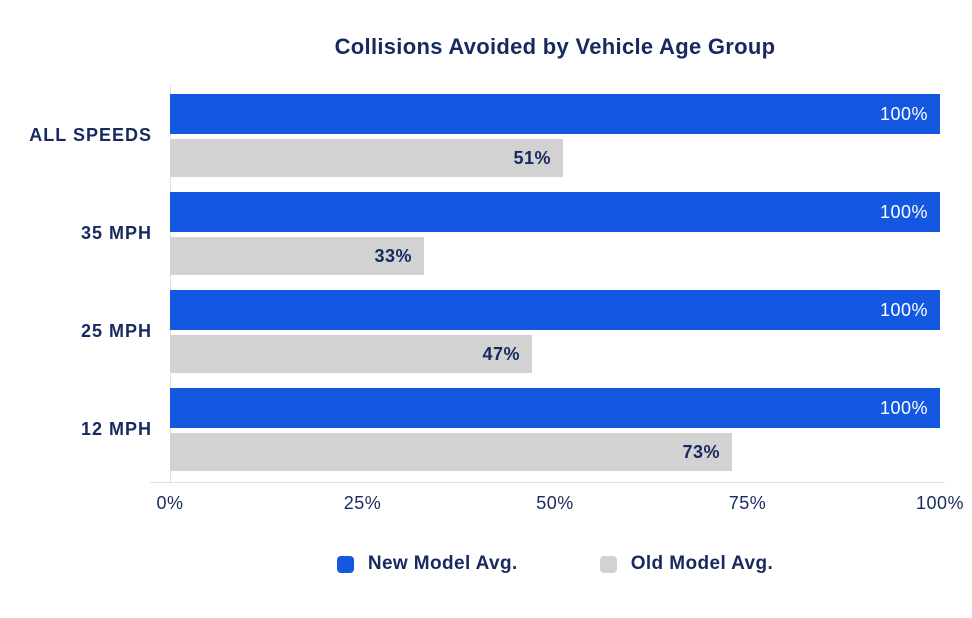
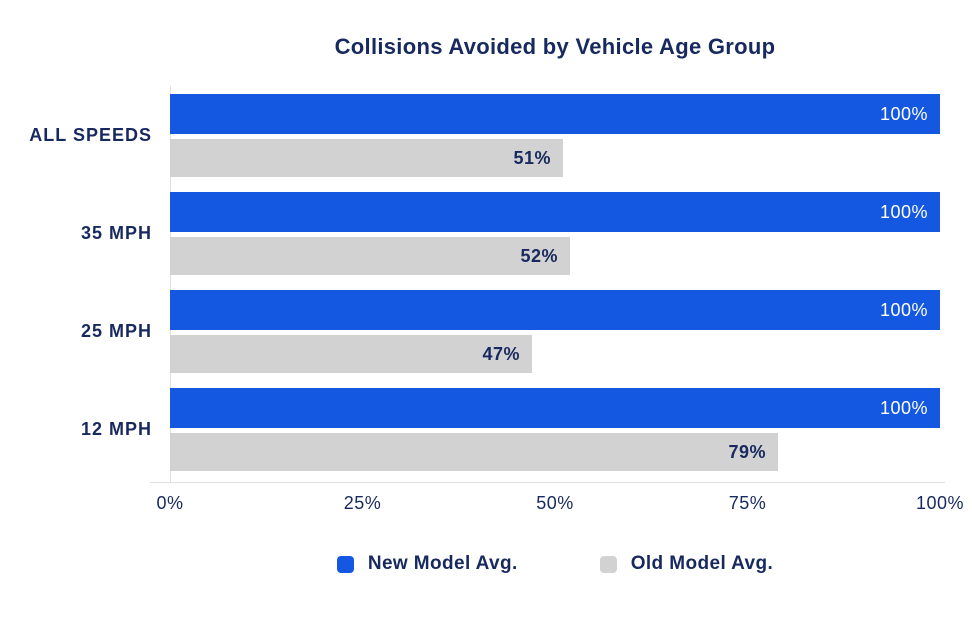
Old Model Avg./35 MPH: 33% -> 52%
Old Model Avg./12 MPH: 73% -> 79%
